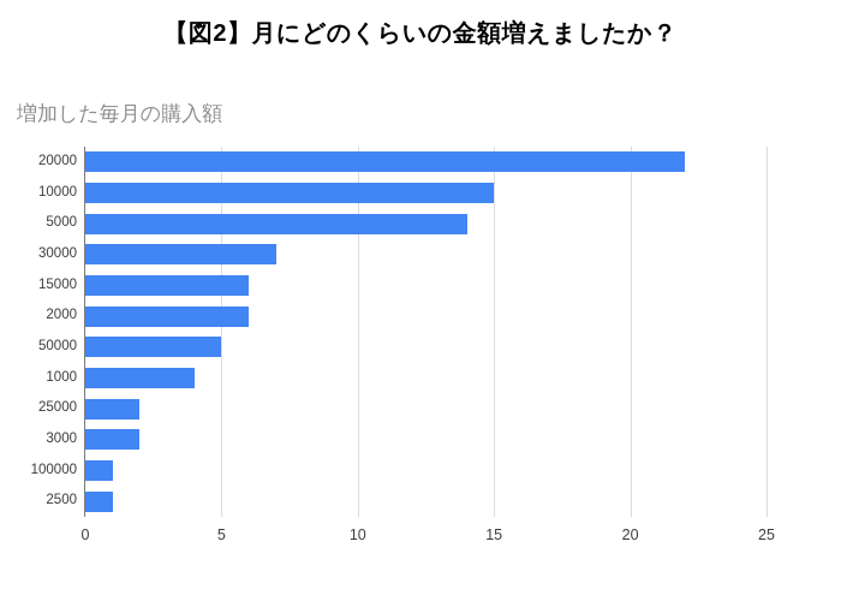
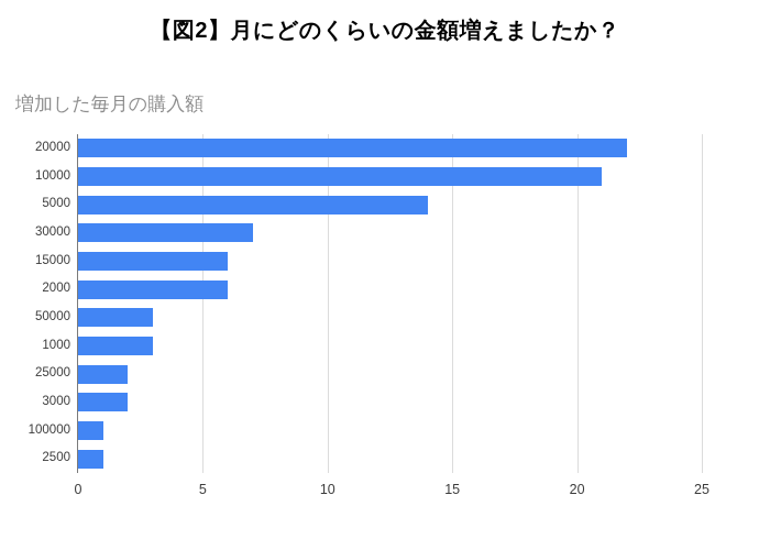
10000: 15 -> 21
50000: 5 -> 3
1000: 4 -> 3
